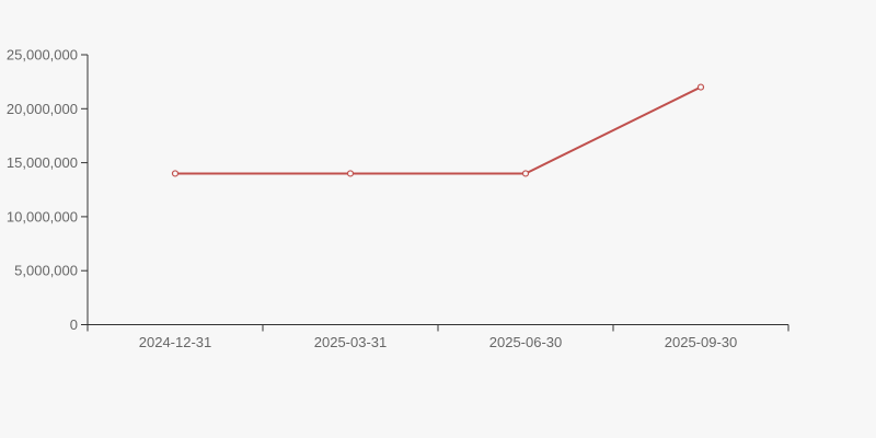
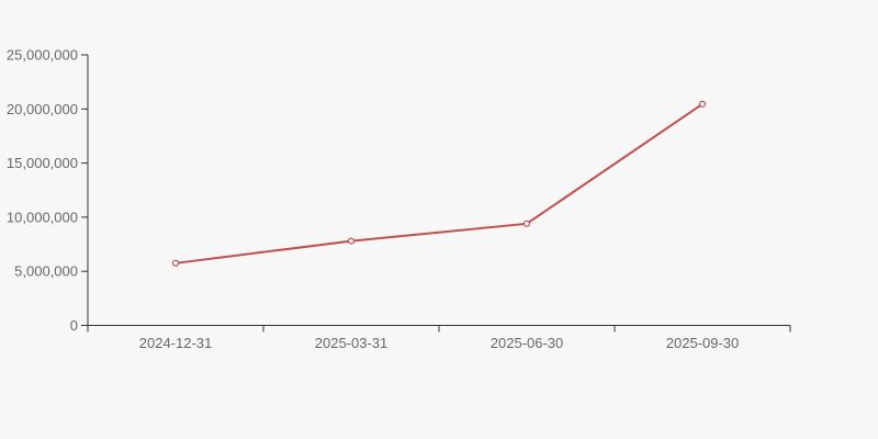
2024-12-31: 14000000 -> 6000000
2025-03-31: 14000000 -> 8000000
2025-06-30: 14000000 -> 9000000
2025-09-30: 22000000 -> 20000000
